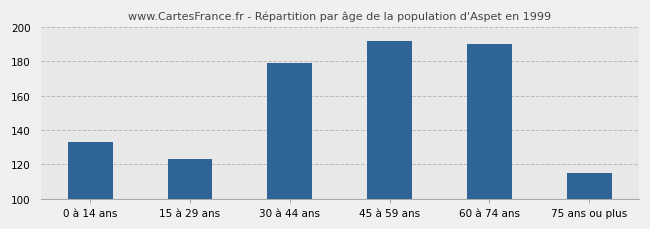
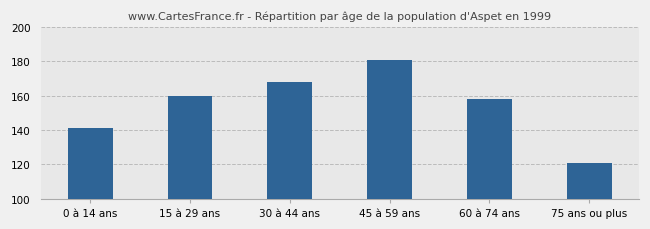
0 à 14 ans: 133 -> 141
15 à 29 ans: 123 -> 160
30 à 44 ans: 179 -> 168
45 à 59 ans: 192 -> 181
60 à 74 ans: 190 -> 158
75 ans ou plus: 115 -> 121
